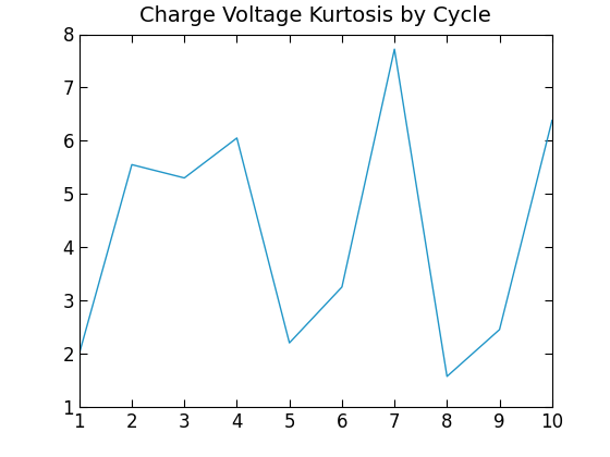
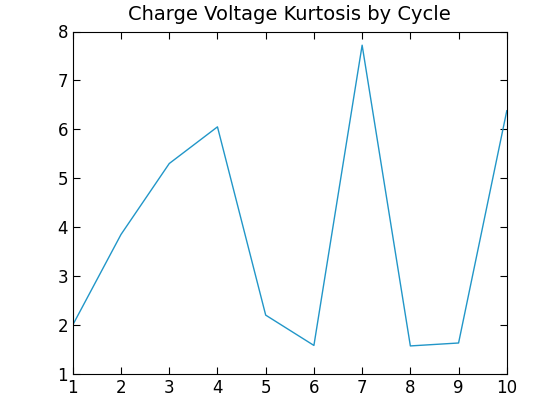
2: 5.55 -> 3.85
6: 3.25 -> 1.58
9: 2.45 -> 1.63
